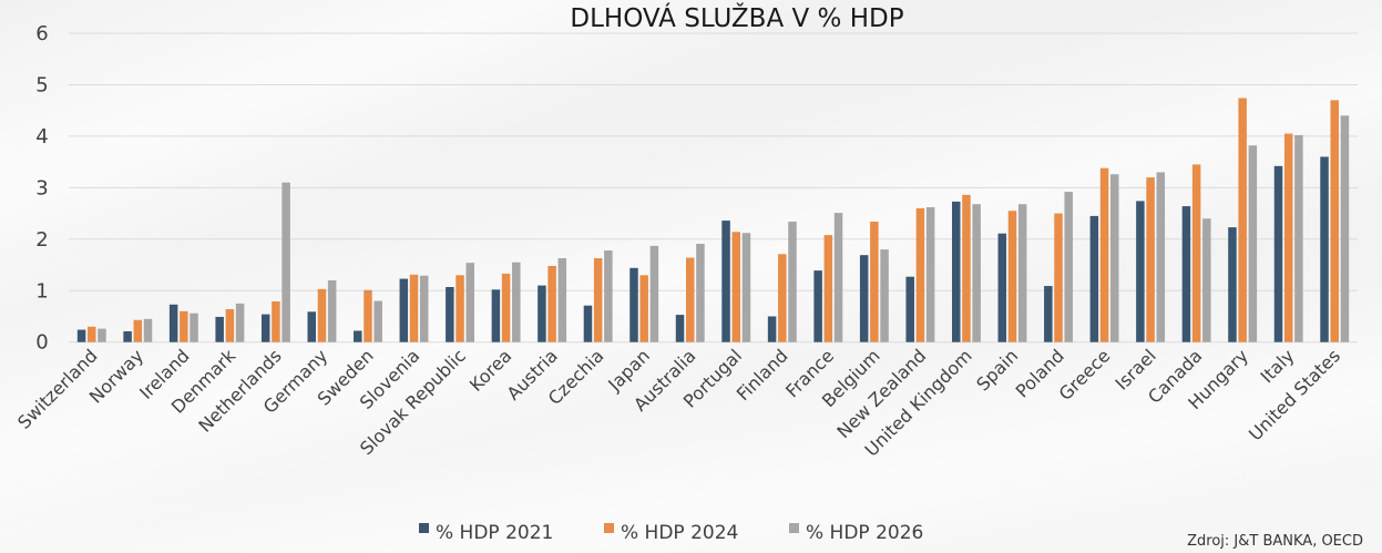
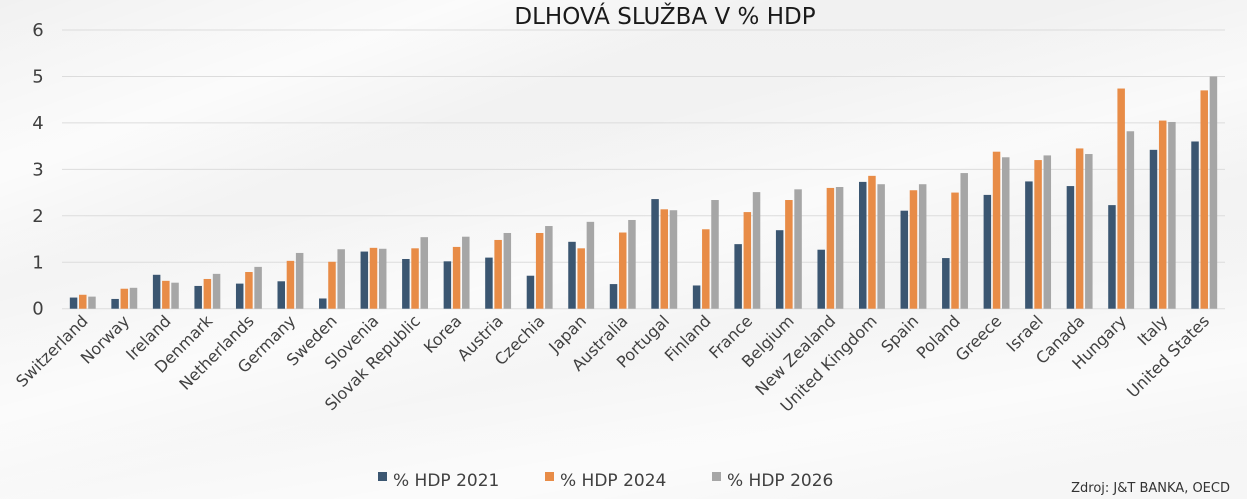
% HDP 2026/Netherlands: 3.1 -> 0.9
% HDP 2026/Sweden: 0.8 -> 1.3
% HDP 2026/Belgium: 1.8 -> 2.6
% HDP 2026/Canada: 2.4 -> 3.3
% HDP 2026/United States: 4.4 -> 5.0
